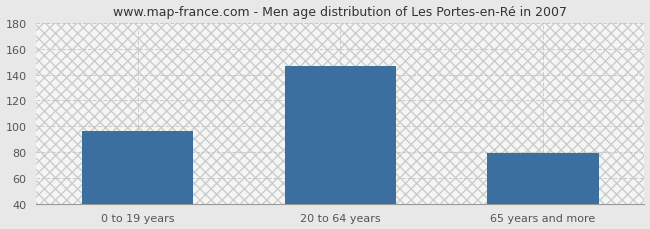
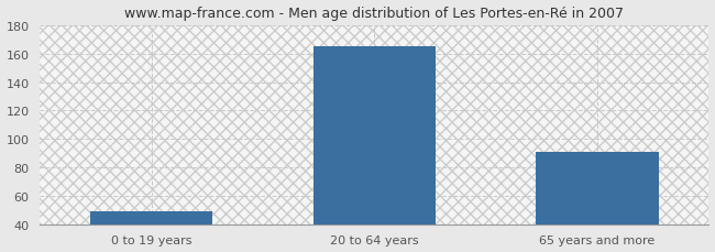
0 to 19 years: 96 -> 49
20 to 64 years: 147 -> 165
65 years and more: 79 -> 91
